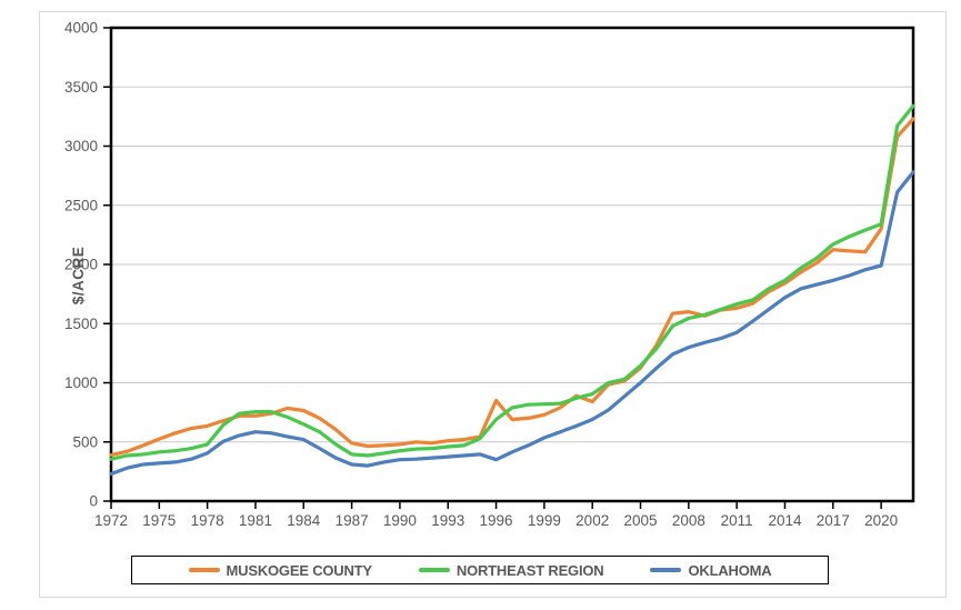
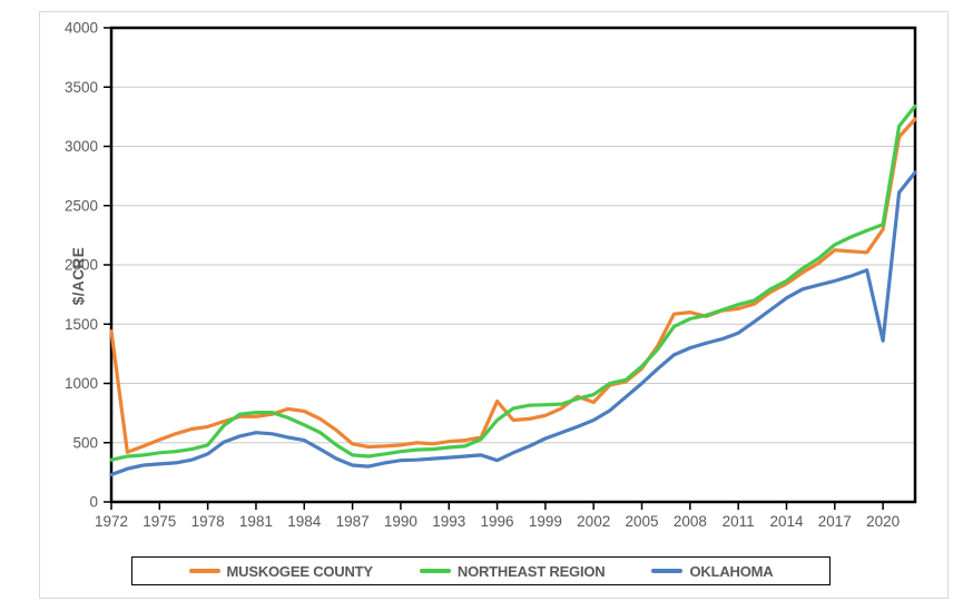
MUSKOGEE COUNTY/1972: 390 -> 1440
OKLAHOMA/2020: 1990 -> 1360
